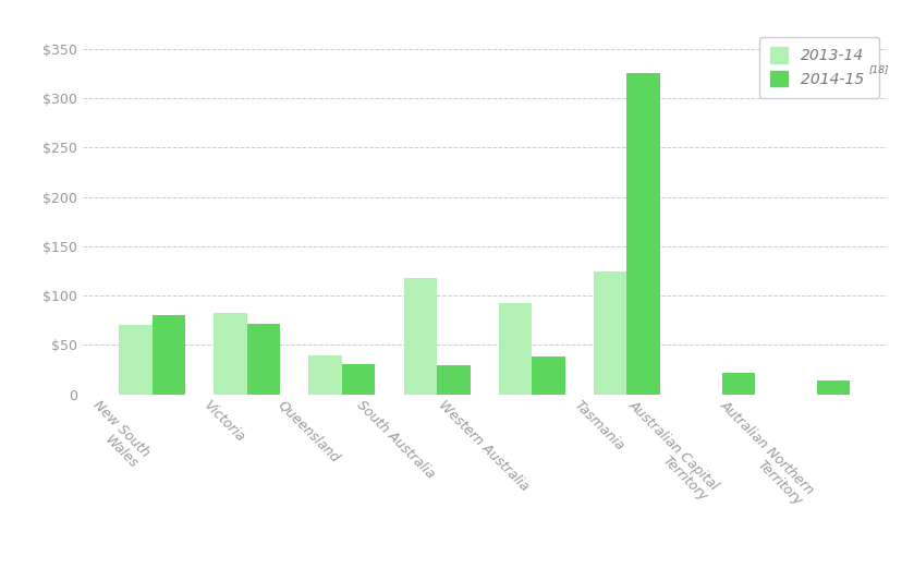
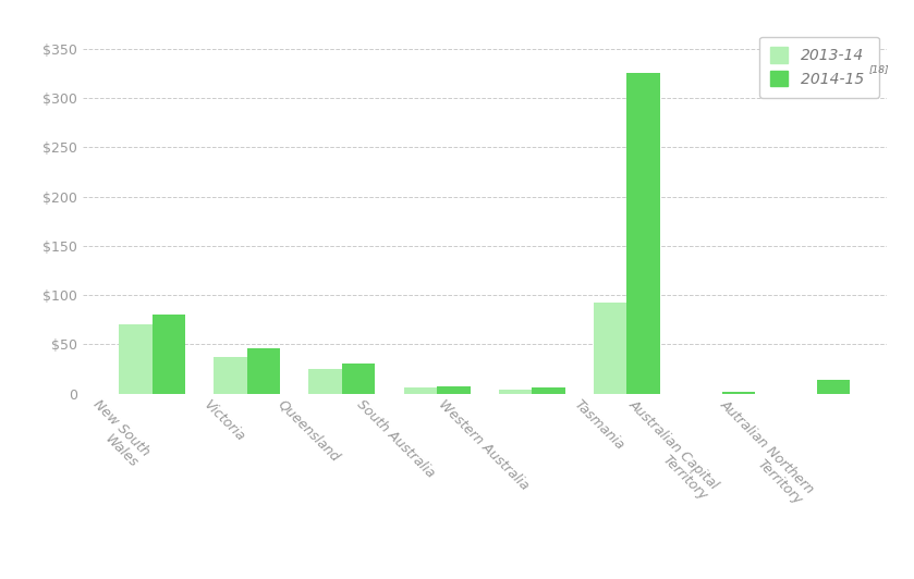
2013-14/Victoria: $82 -> $37
2014-15/Victoria: $72 -> $46
2013-14/Queensland: $40 -> $25
2013-14/South Australia: $118 -> $6
2014-15/South Australia: $30 -> $7
2013-14/Western Australia: $92 -> $4
2014-15/Western Australia: $38 -> $6
2013-14/Tasmania: $124 -> $93
2014-15/Australian Capital Territory: $22 -> $2
